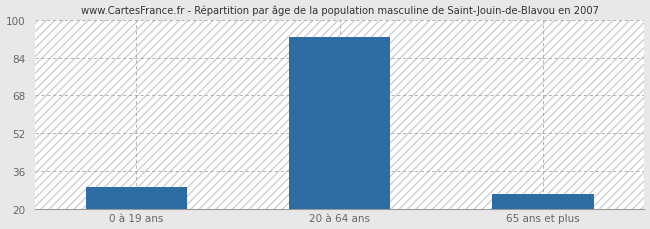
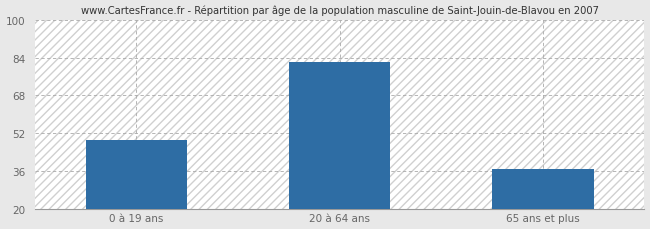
0 à 19 ans: 29 -> 49
20 à 64 ans: 93 -> 82
65 ans et plus: 26 -> 37
